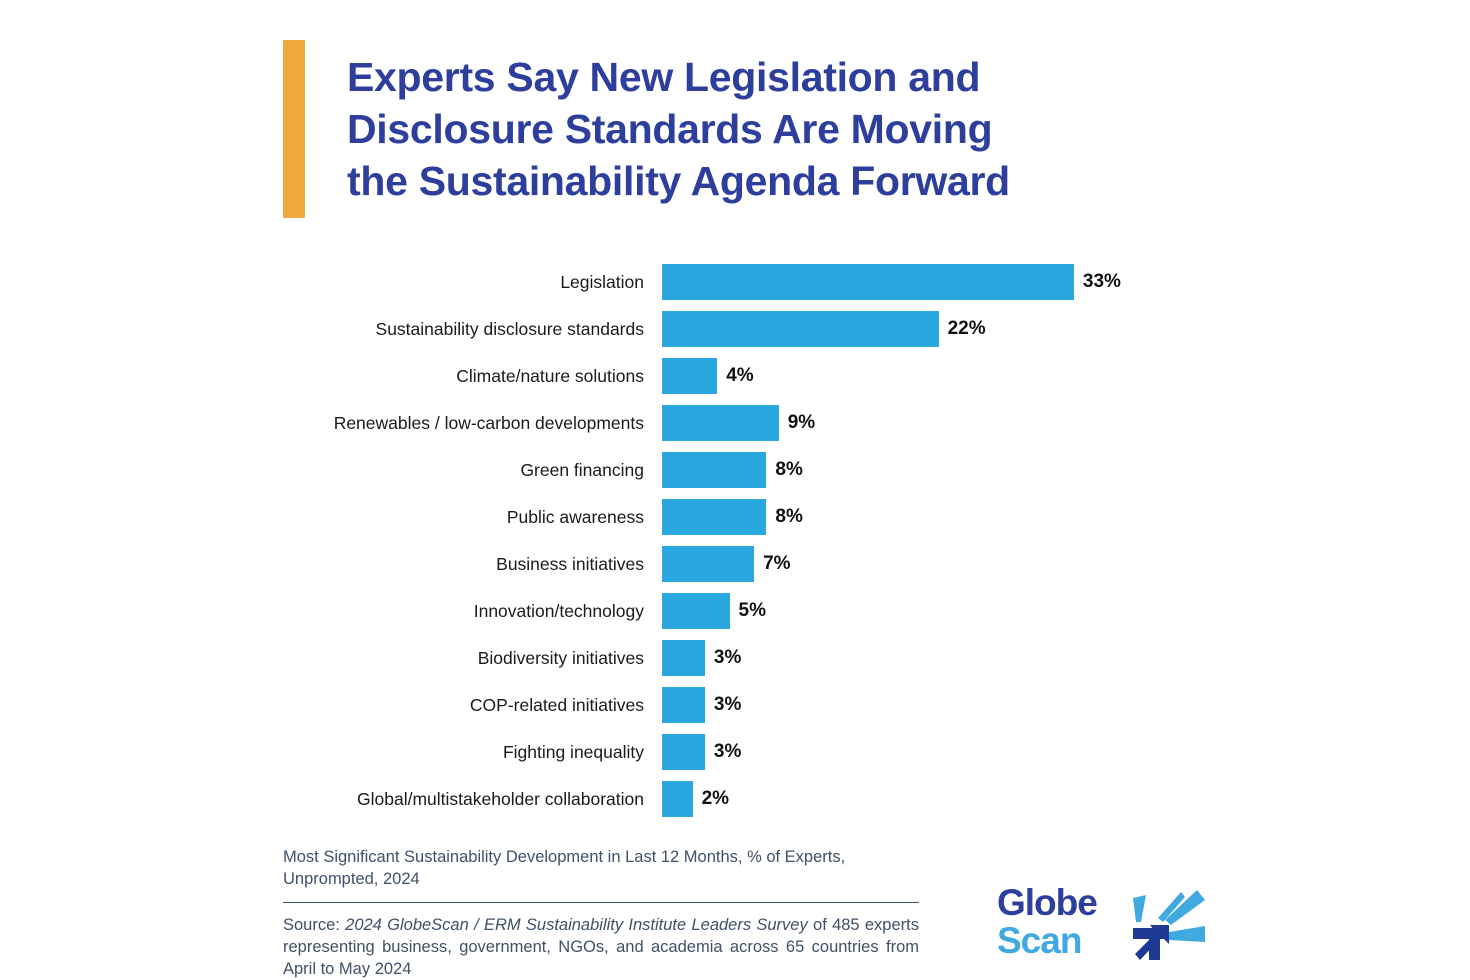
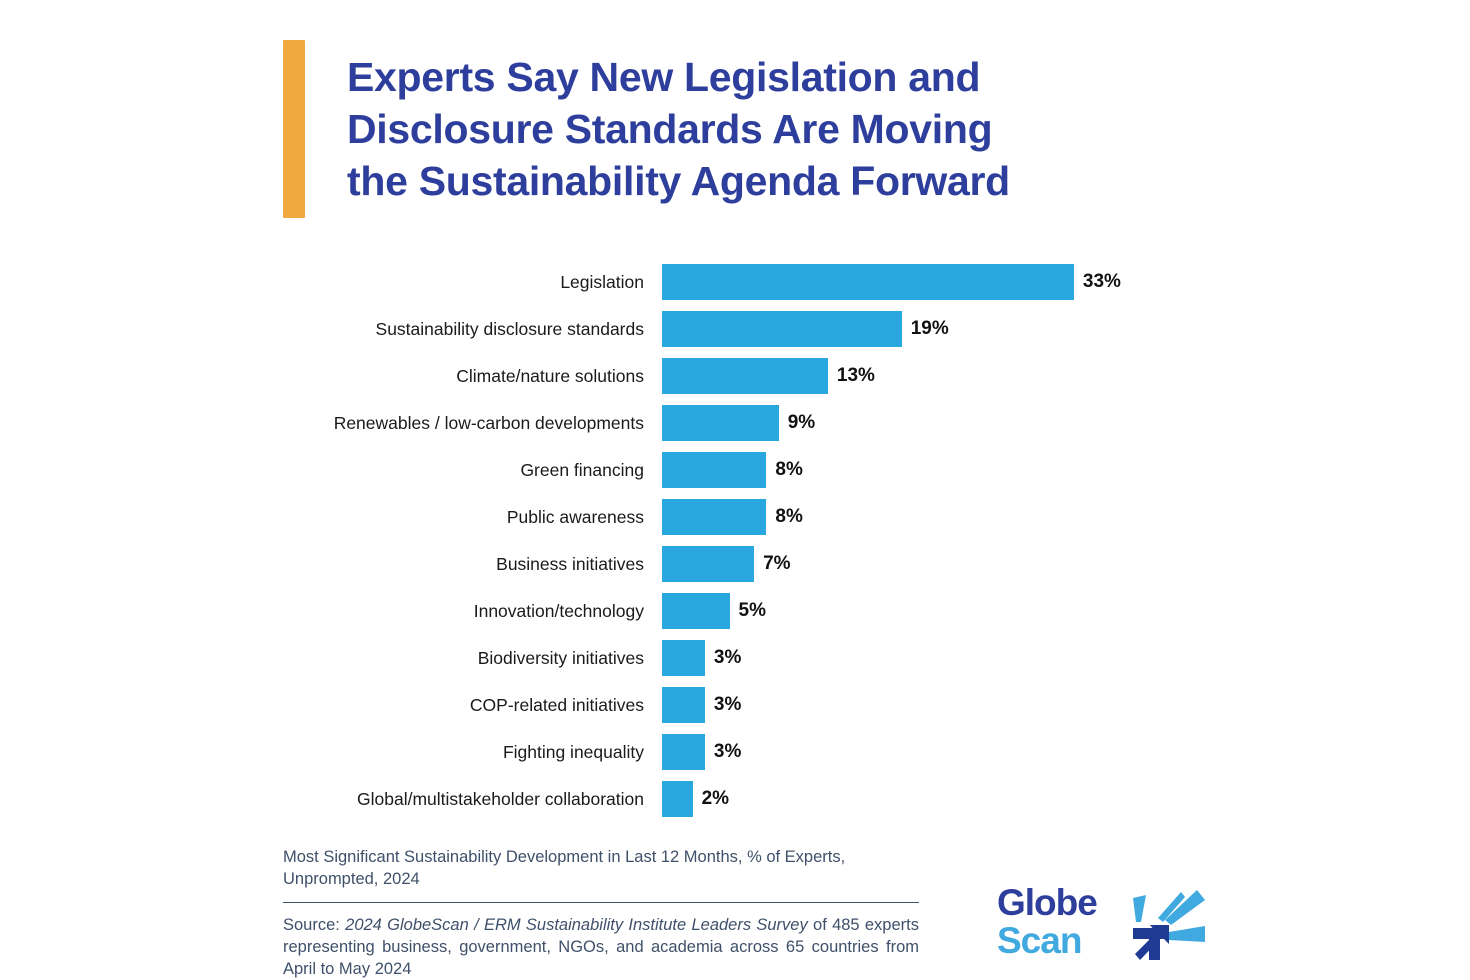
Sustainability disclosure standards: 22% -> 19%
Climate/nature solutions: 4% -> 13%
